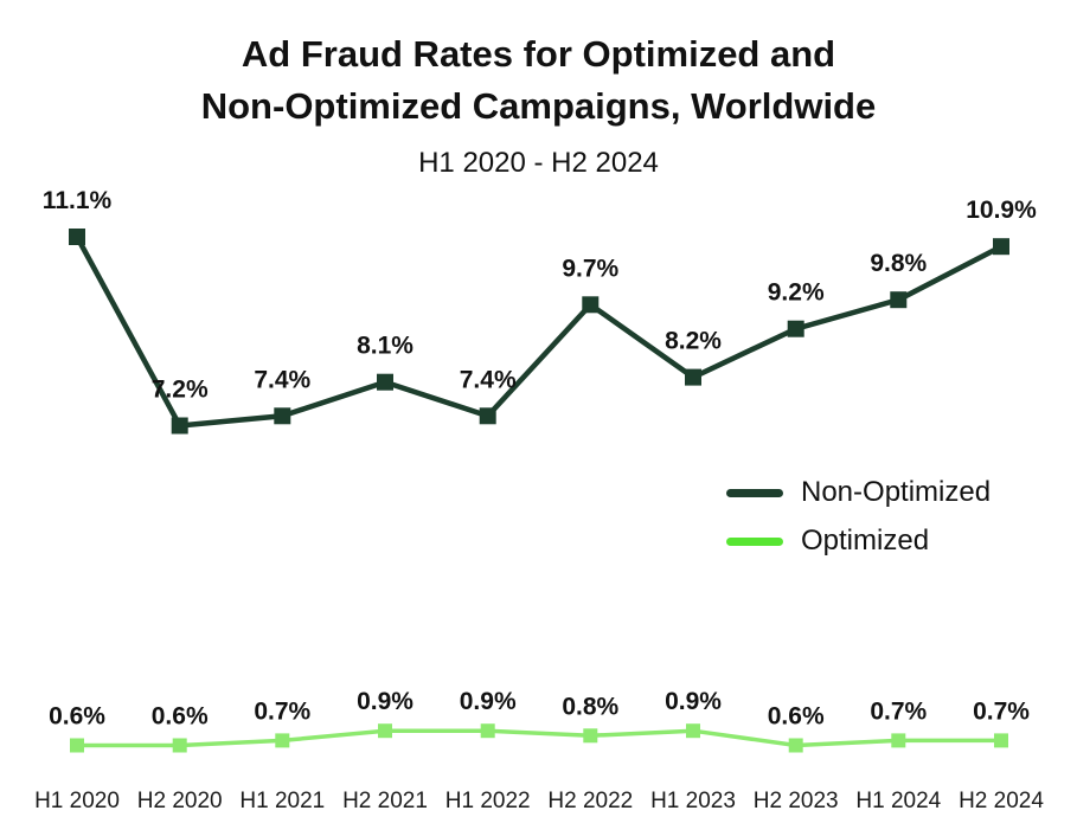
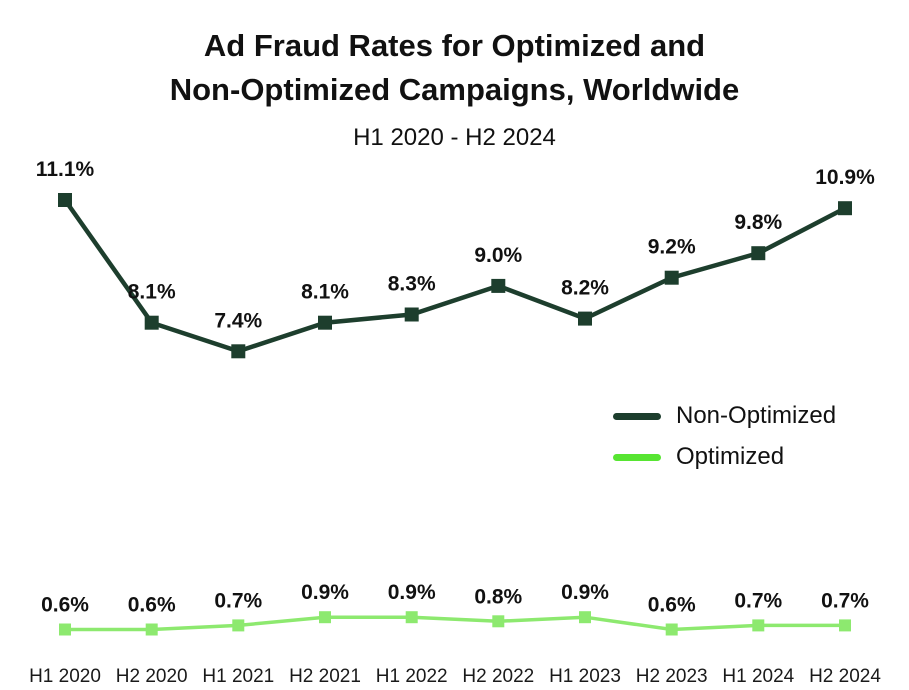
Non-Optimized/H2 2020: 7.2% -> 8.1%
Non-Optimized/H1 2022: 7.4% -> 8.3%
Non-Optimized/H2 2022: 9.7% -> 9.0%
